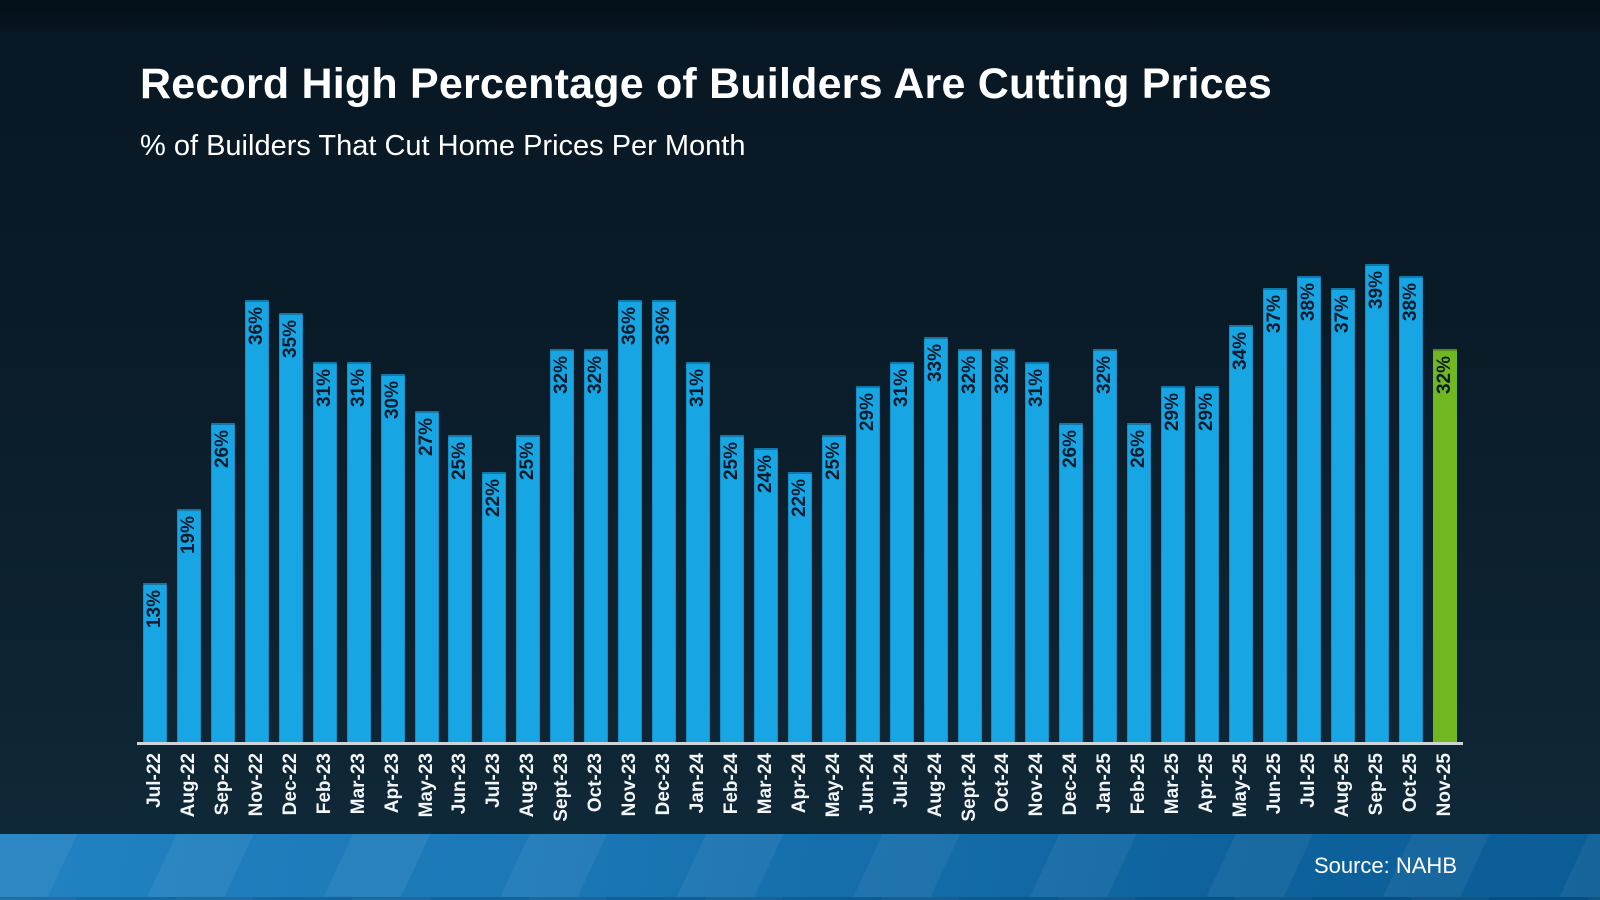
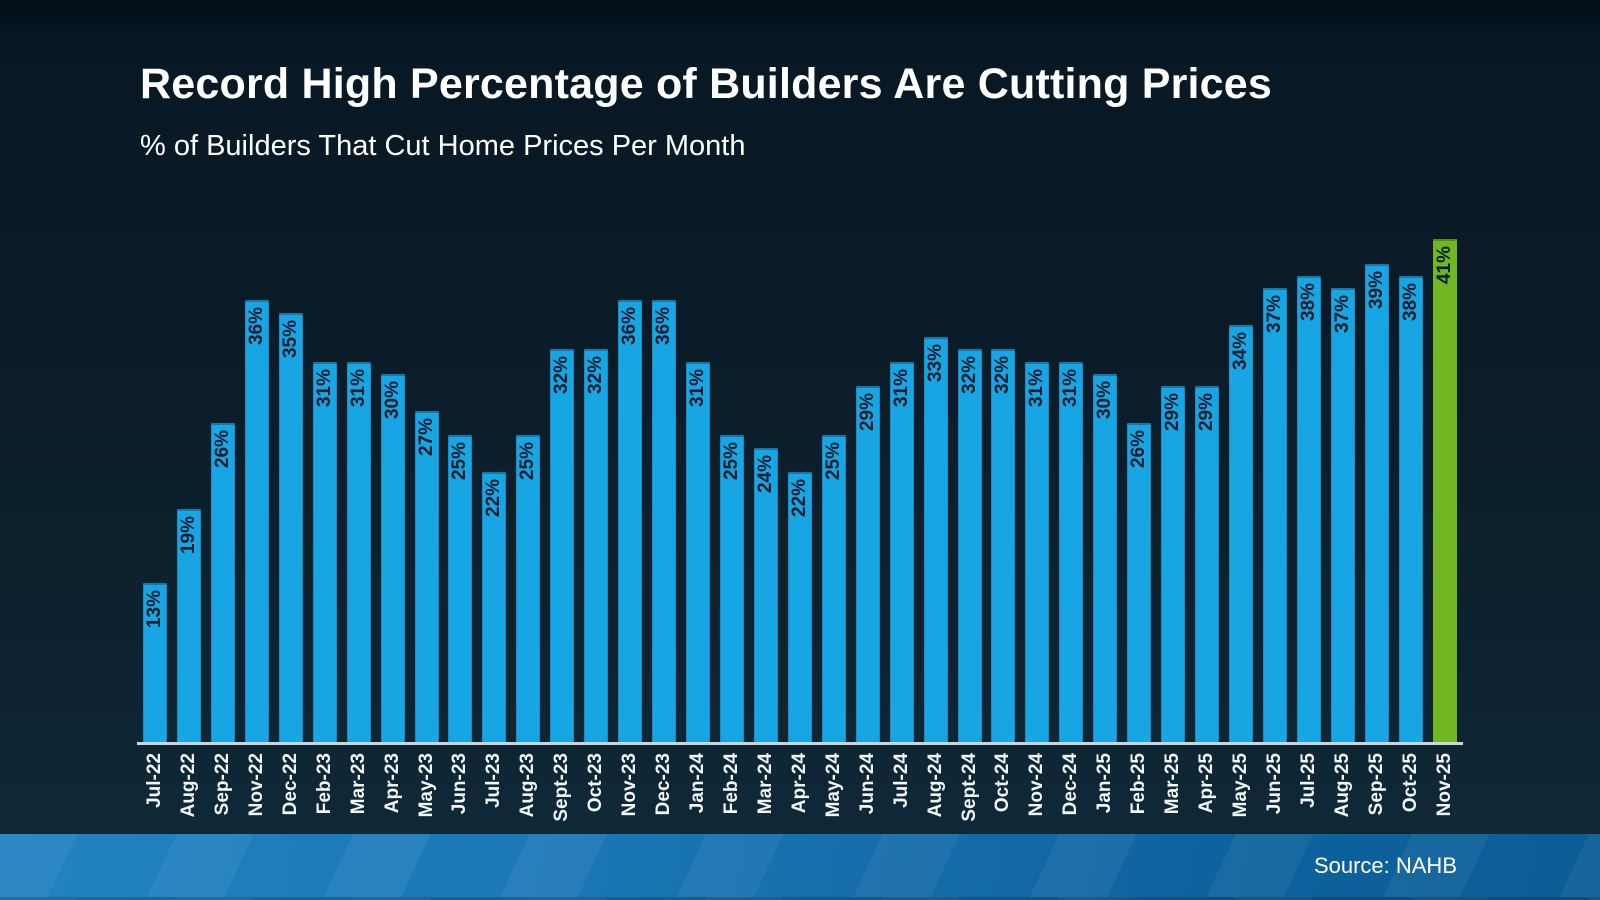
Dec-24: 26% -> 31%
Jan-25: 32% -> 30%
Nov-25: 32% -> 41%
